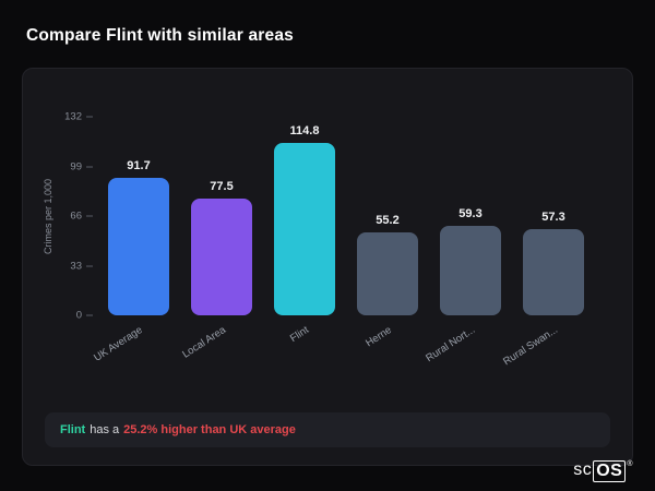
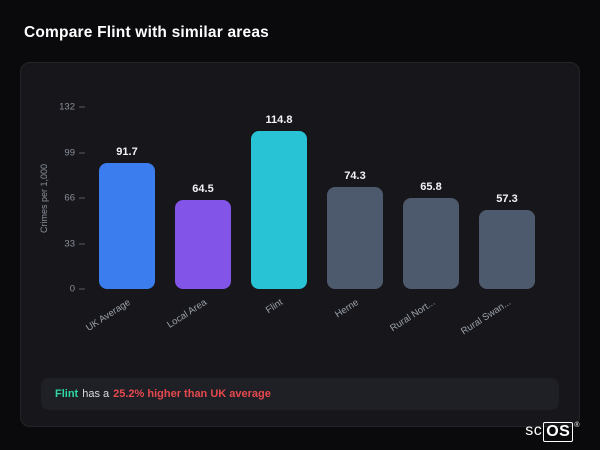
Local Area: 77.5 -> 64.5
Herne: 55.2 -> 74.3
Rural Nort...: 59.3 -> 65.8
